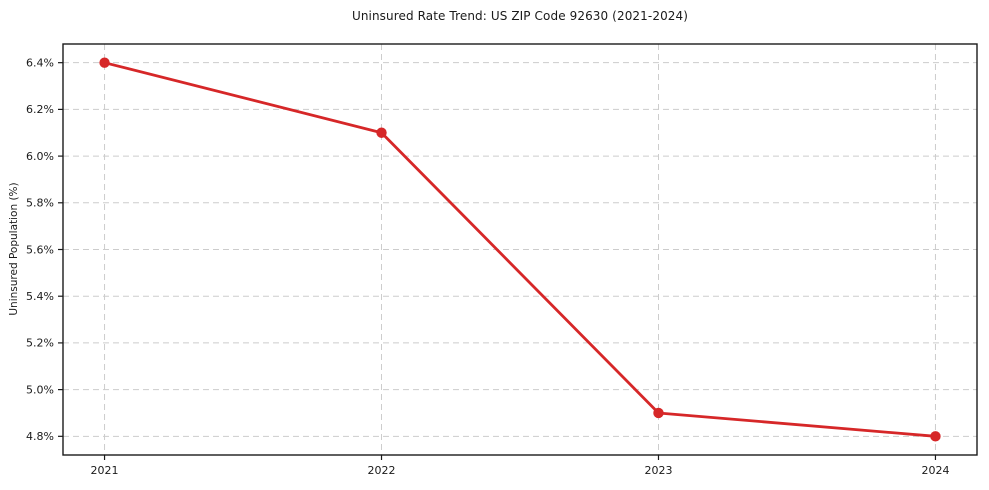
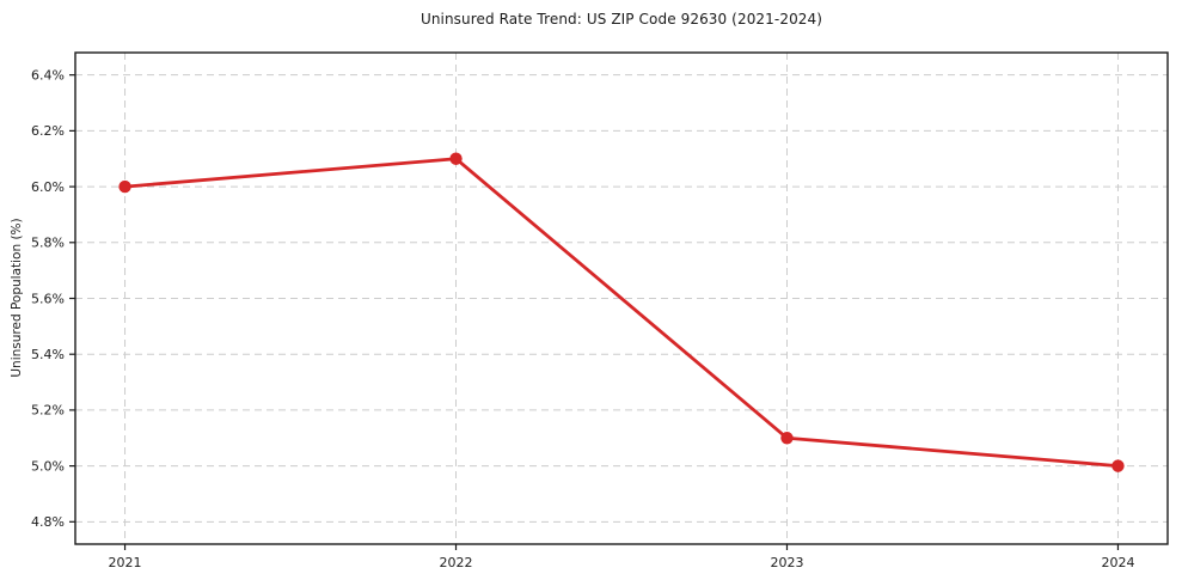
2021: 6.4% -> 6.0%
2023: 4.9% -> 5.1%
2024: 4.8% -> 5.0%
